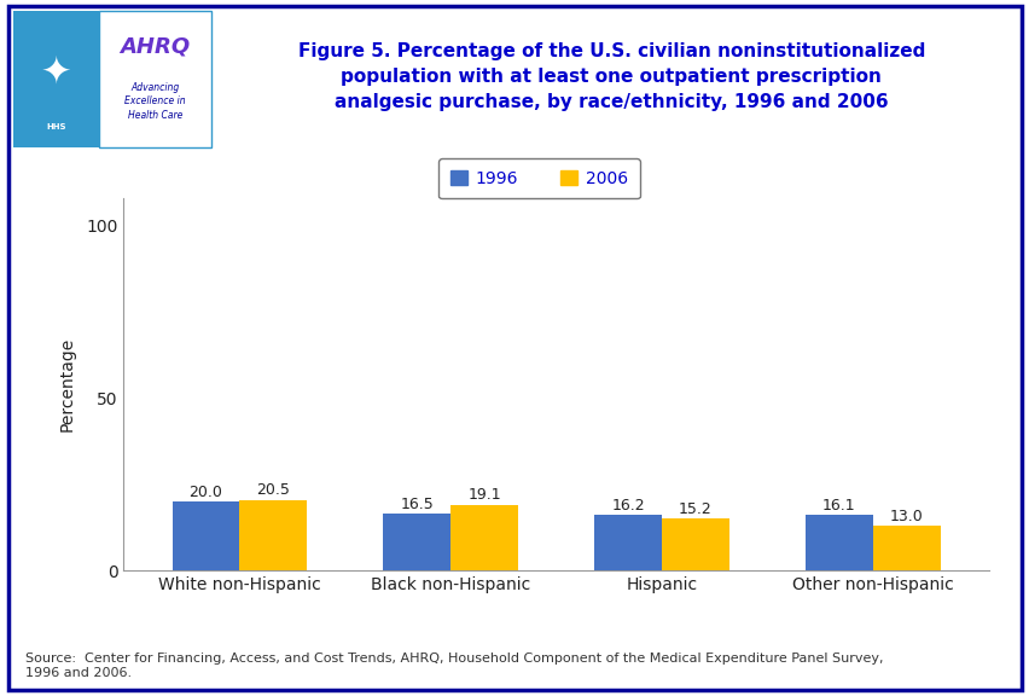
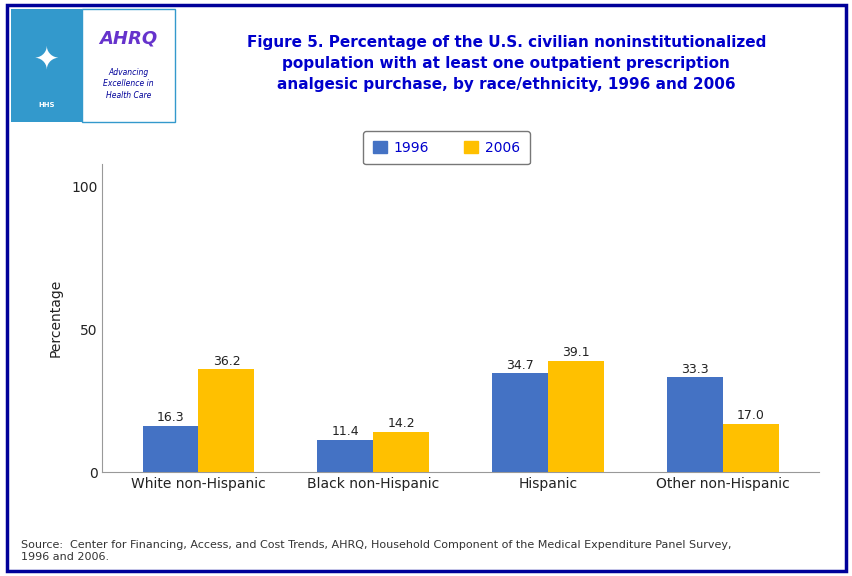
1996/White non-Hispanic: 20.0 -> 16.3
2006/White non-Hispanic: 20.5 -> 36.2
1996/Black non-Hispanic: 16.5 -> 11.4
2006/Black non-Hispanic: 19.1 -> 14.2
1996/Hispanic: 16.2 -> 34.7
2006/Hispanic: 15.2 -> 39.1
1996/Other non-Hispanic: 16.1 -> 33.3
2006/Other non-Hispanic: 13.0 -> 17.0
